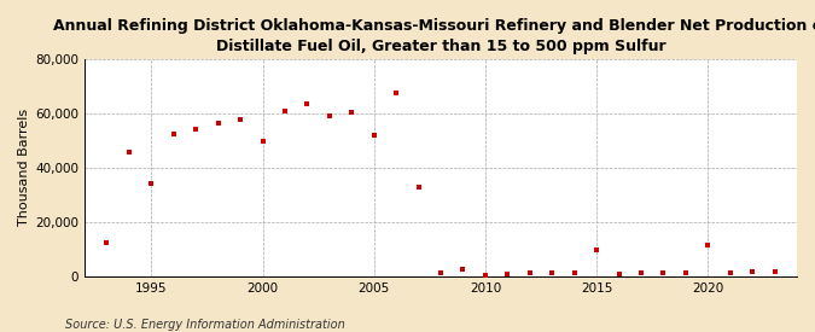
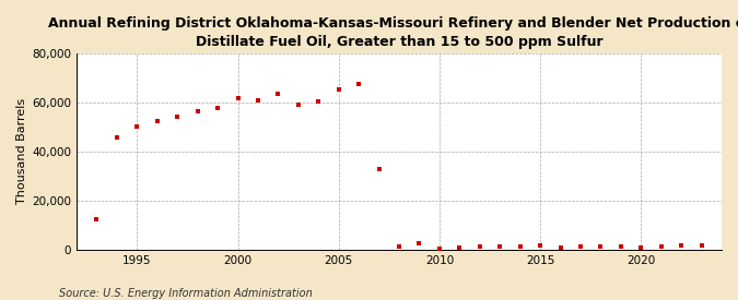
1995: 34,000 -> 50,000
2000: 49,500 -> 61,500
2005: 52,000 -> 65,500
2015: 9,500 -> 1,500
2020: 11,500 -> 900
